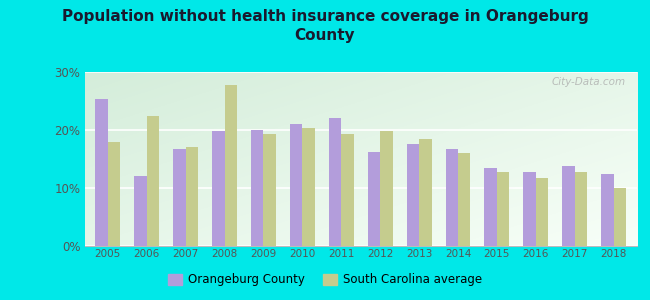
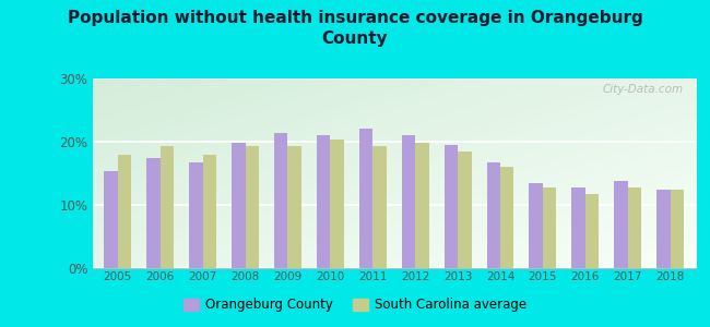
Orangeburg County/2005: 25.4% -> 15.3%
Orangeburg County/2006: 12.0% -> 17.5%
South Carolina average/2006: 22.4% -> 19.3%
South Carolina average/2007: 17.0% -> 18.0%
South Carolina average/2008: 27.8% -> 19.3%
Orangeburg County/2009: 20.0% -> 21.3%
Orangeburg County/2012: 16.2% -> 21.0%
Orangeburg County/2013: 17.6% -> 19.5%
South Carolina average/2018: 10.0% -> 12.5%
